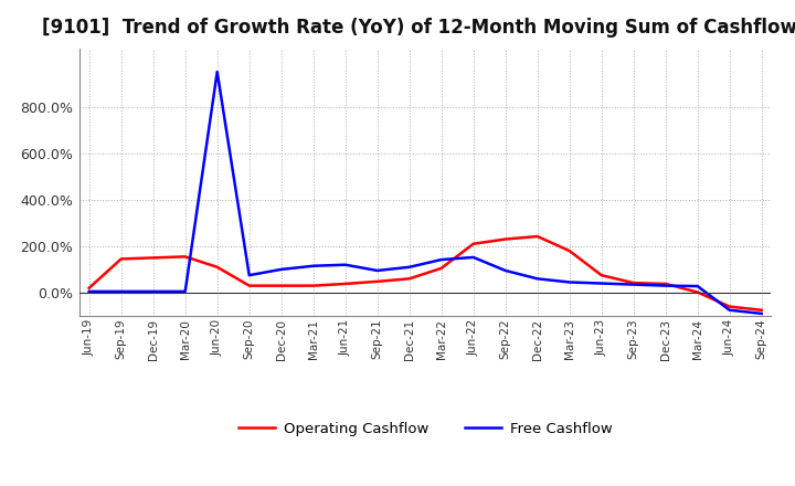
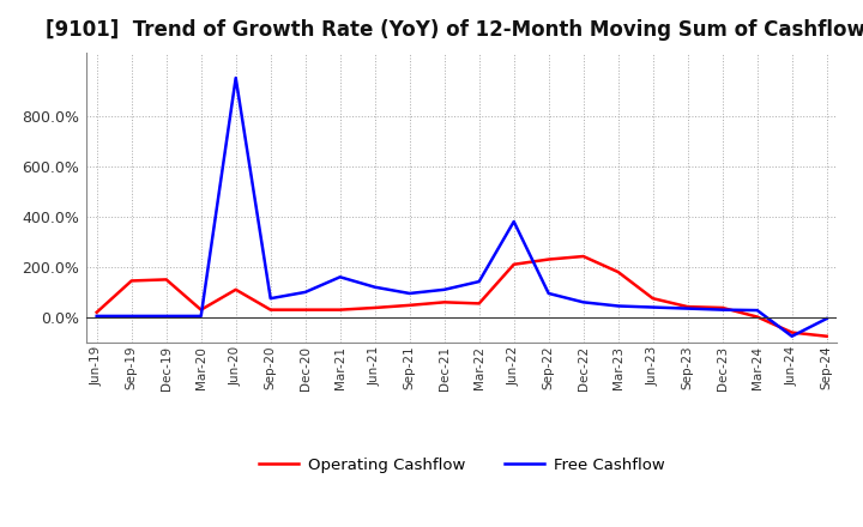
Operating Cashflow/Mar-20: 155% -> 30%
Free Cashflow/Mar-21: 115% -> 160%
Operating Cashflow/Mar-22: 105% -> 55%
Free Cashflow/Jun-22: 152% -> 380%
Free Cashflow/Sep-24: -90% -> -5%
